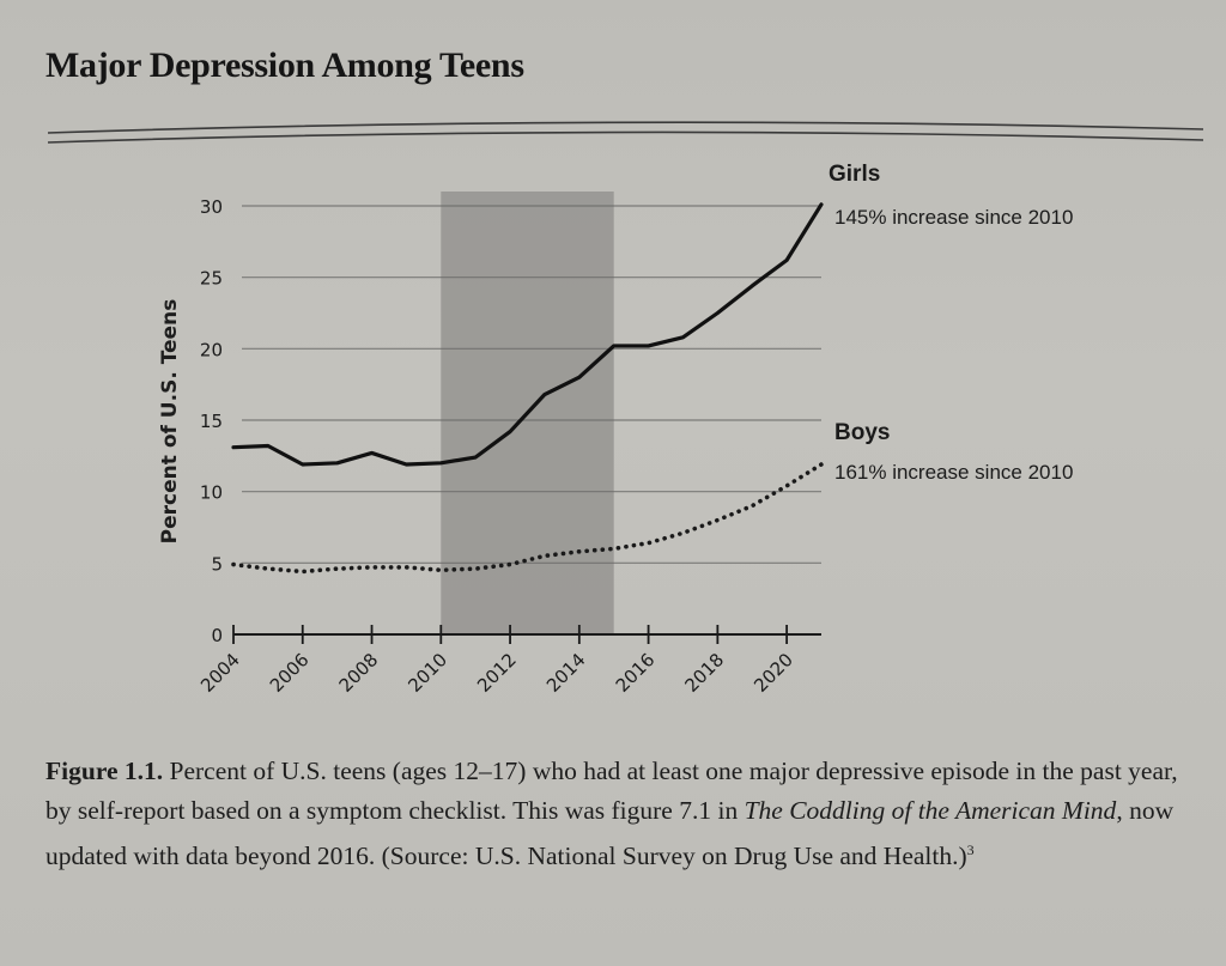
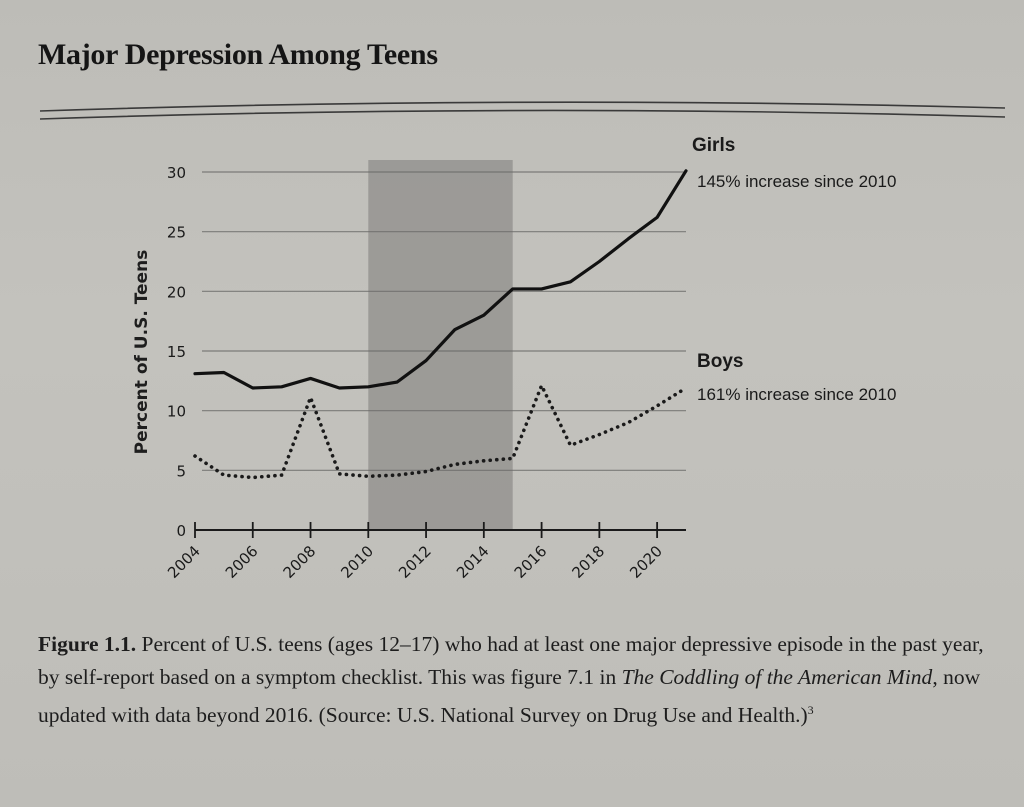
Boys/2004: 4.9 -> 6.2
Boys/2008: 4.7 -> 11.1
Boys/2016: 6.4 -> 12.1
